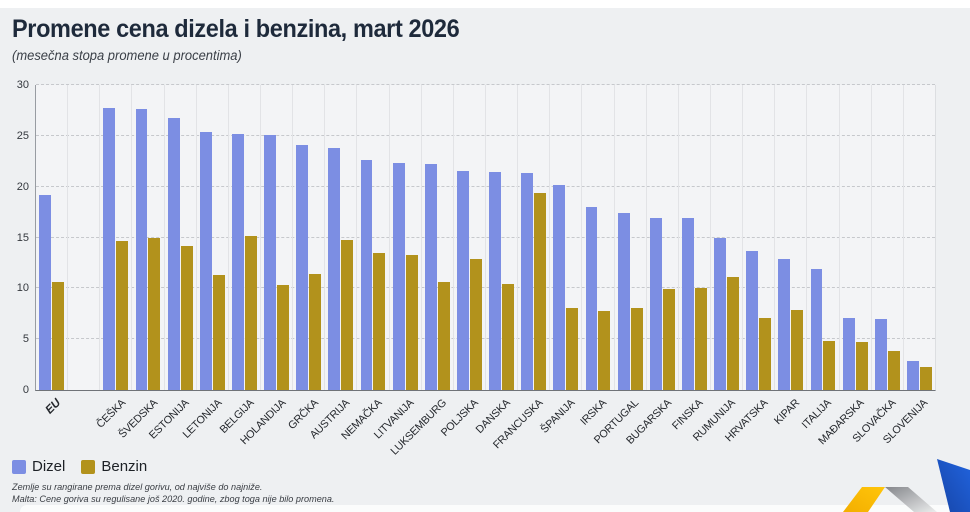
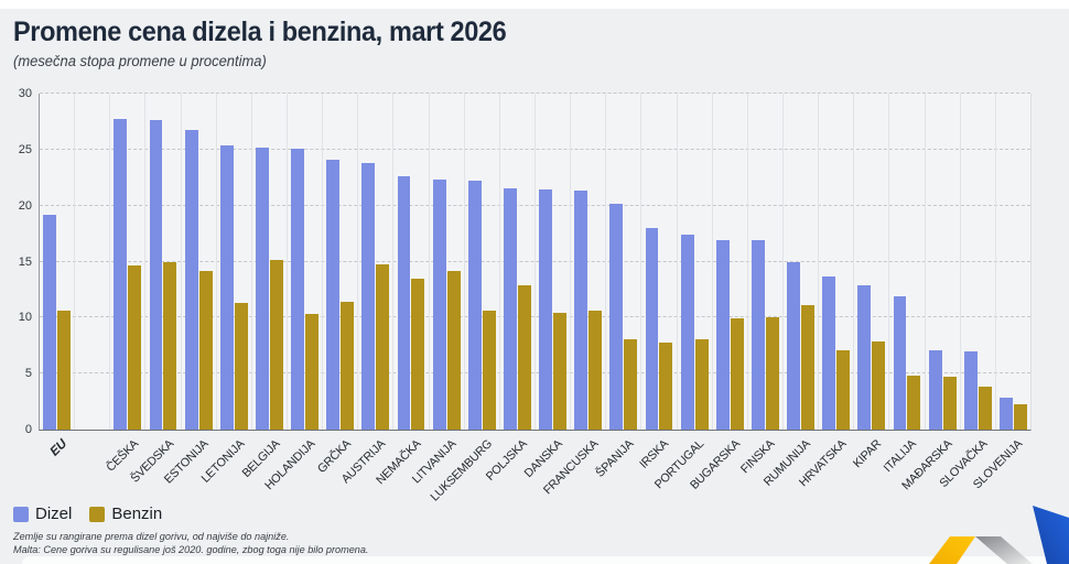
Benzin/LITVANIJA: 13.3 -> 14.2
Benzin/FRANCUSKA: 19.4 -> 10.6
